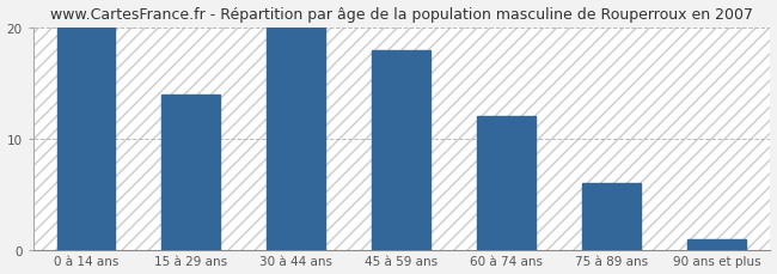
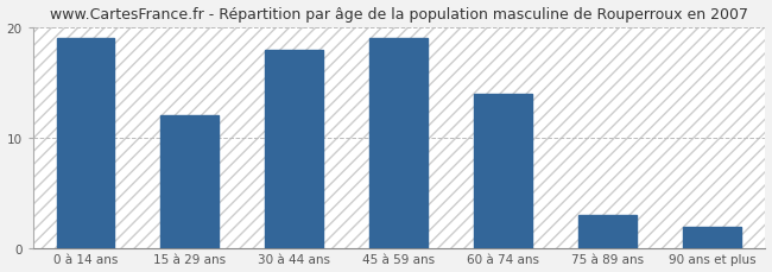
0 à 14 ans: 20 -> 19
15 à 29 ans: 14 -> 12
30 à 44 ans: 20 -> 18
45 à 59 ans: 18 -> 19
60 à 74 ans: 12 -> 14
75 à 89 ans: 6 -> 3
90 ans et plus: 1 -> 2
